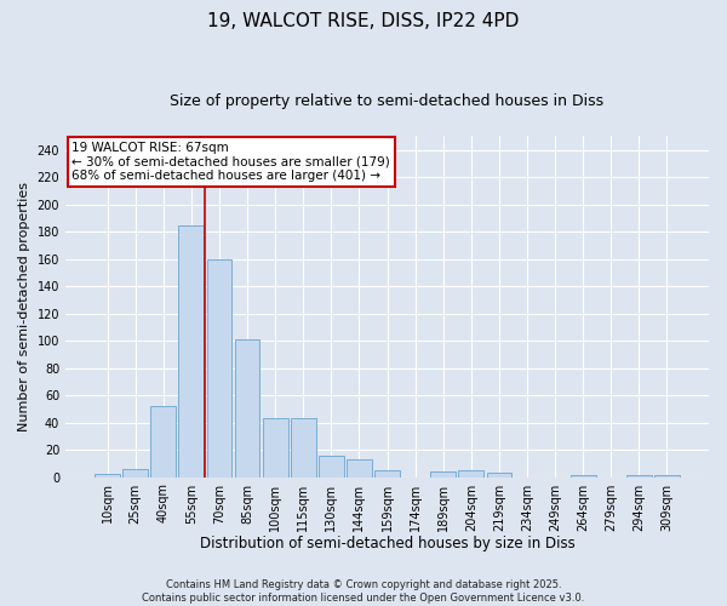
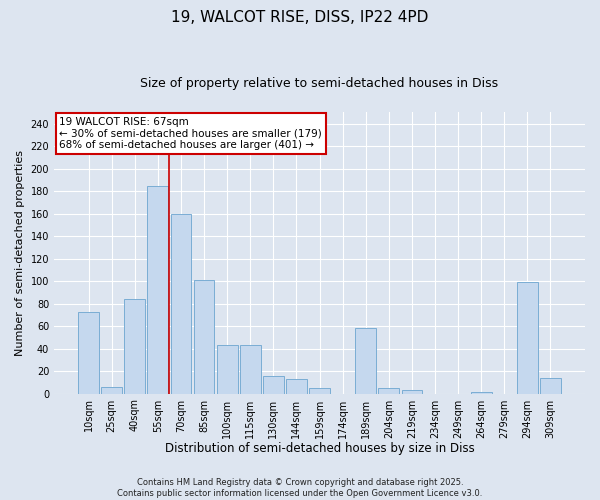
10sqm: 2 -> 73
40sqm: 52 -> 84
189sqm: 4 -> 58
294sqm: 1 -> 99
309sqm: 1 -> 14
